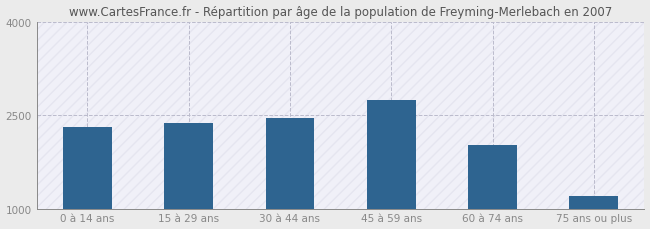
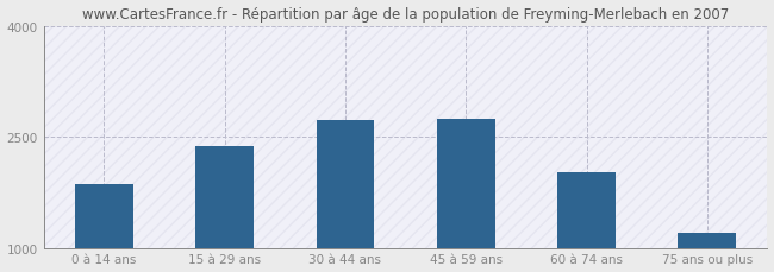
0 à 14 ans: 2310 -> 1860
30 à 44 ans: 2460 -> 2720
